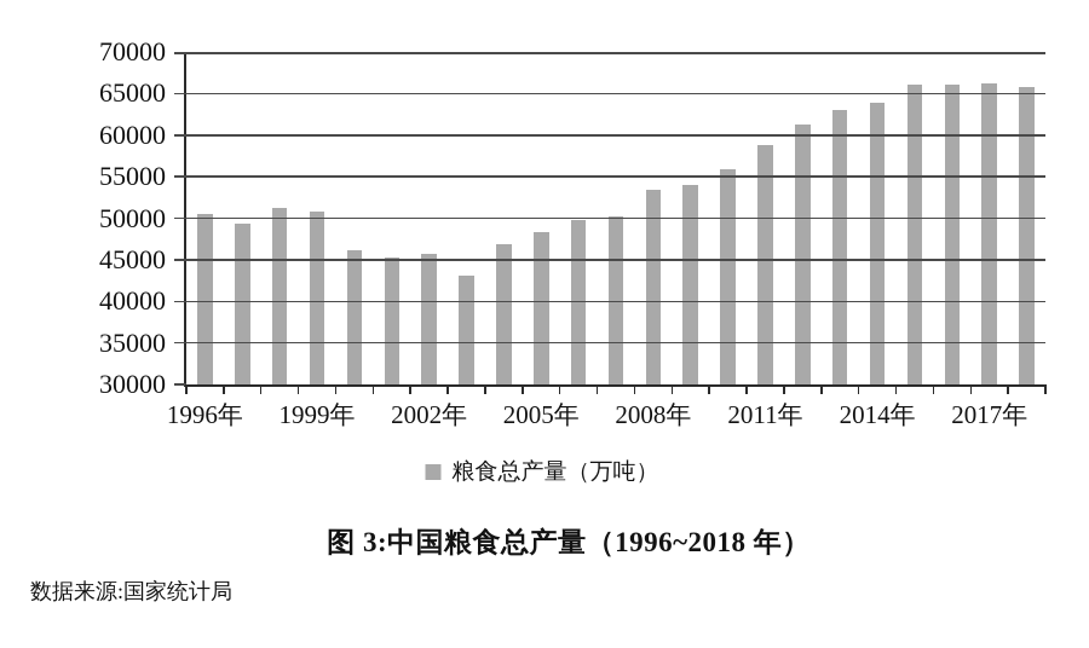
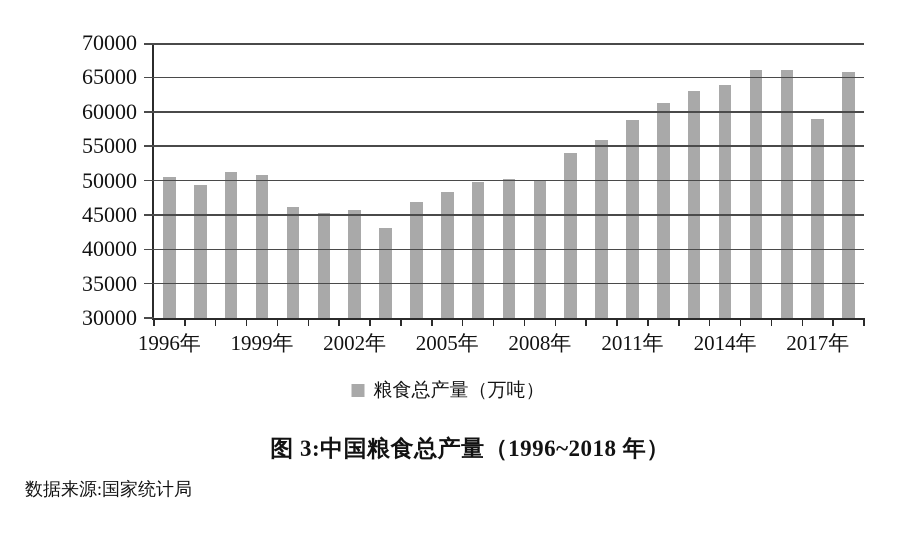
2008年: 53000 -> 50000
2017年: 66000 -> 59000
